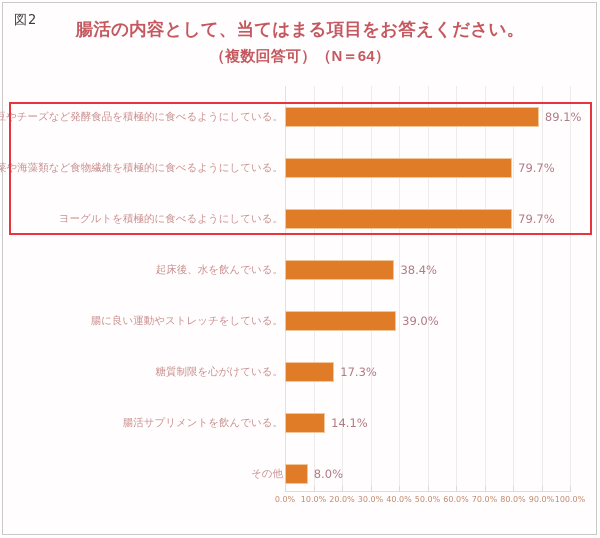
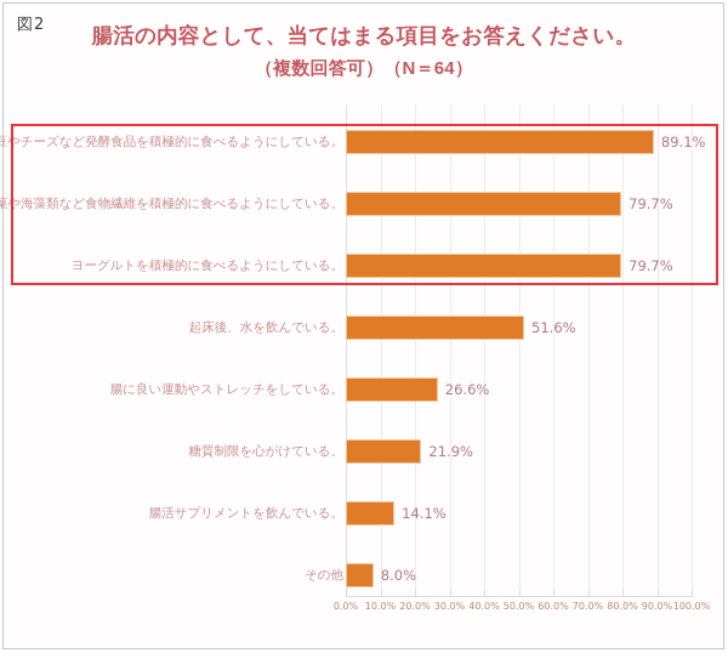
起床後、水を飲んでいる。: 38.4% -> 51.6%
腸に良い運動やストレッチをしている。: 39.0% -> 26.6%
糖質制限を心がけている。: 17.3% -> 21.9%
